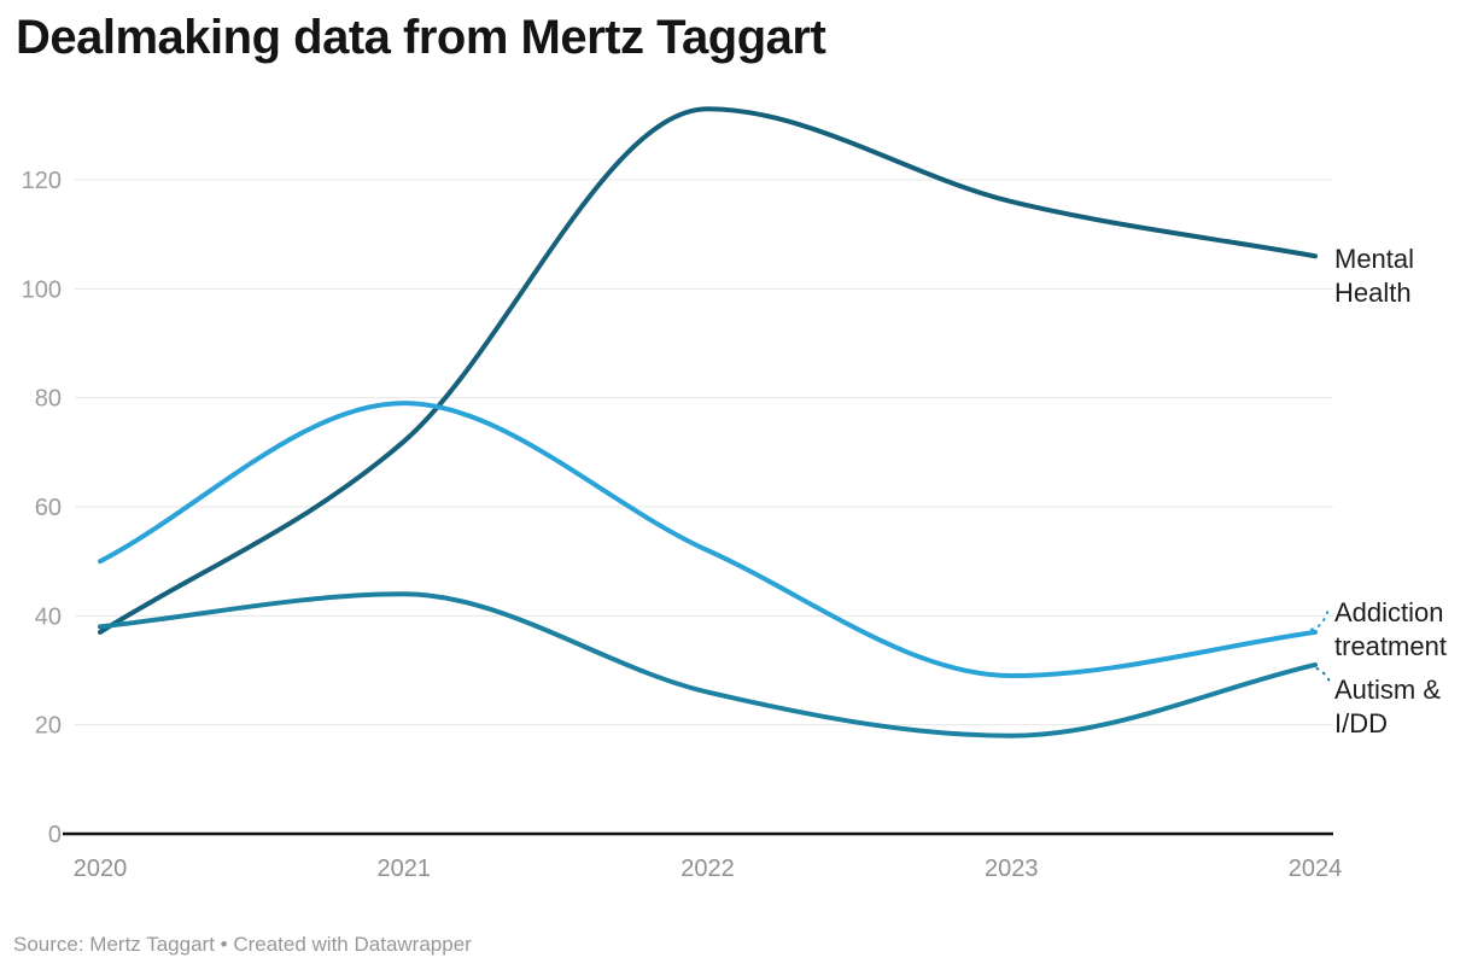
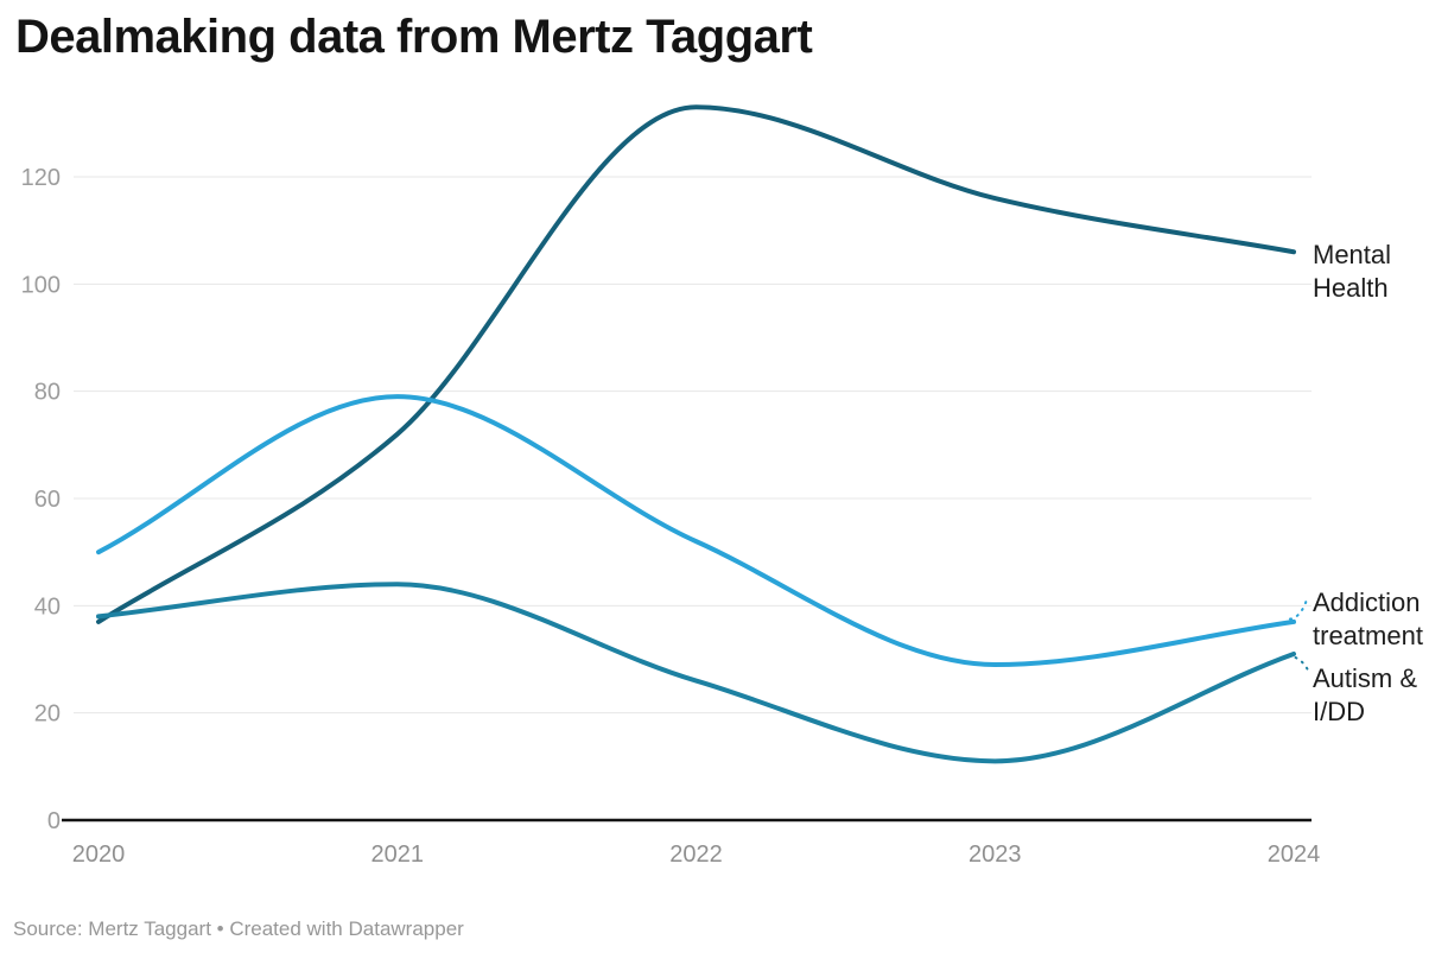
Autism & I/DD/2023: 18 -> 11
